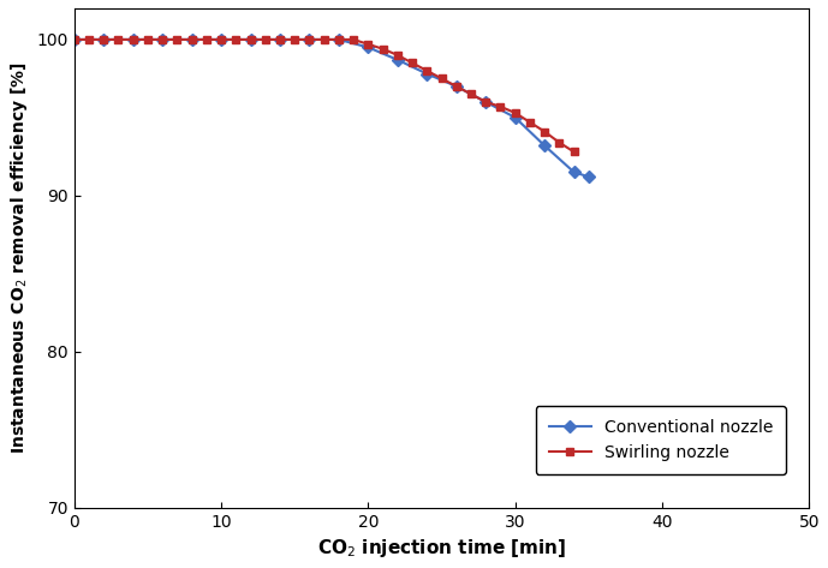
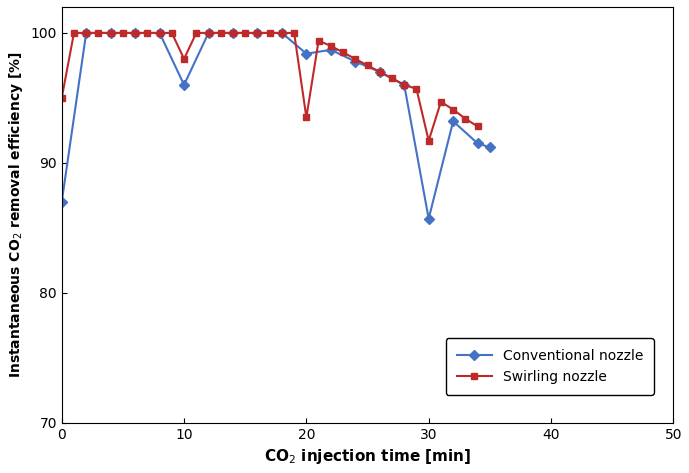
Conventional nozzle/0: 100.0 -> 87.0
Swirling nozzle/0: 100.0 -> 95.0
Conventional nozzle/10: 100.0 -> 96.0
Swirling nozzle/10: 100.0 -> 98.0
Conventional nozzle/20: 99.5 -> 98.4
Swirling nozzle/20: 99.7 -> 93.5
Conventional nozzle/30: 95.0 -> 85.7
Swirling nozzle/30: 95.3 -> 91.7
